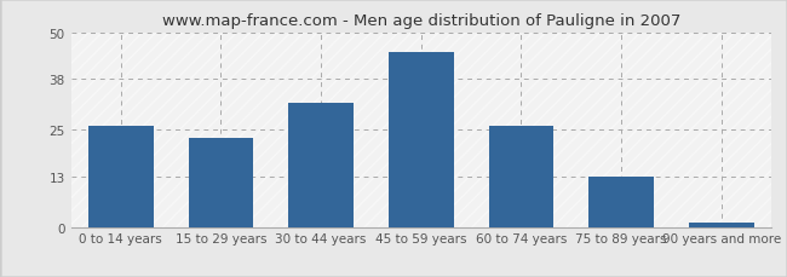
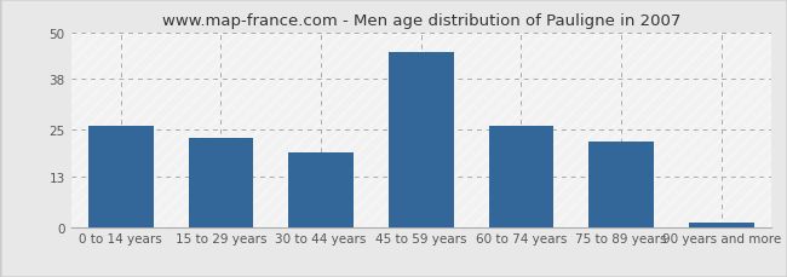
30 to 44 years: 32 -> 19
75 to 89 years: 13 -> 22
